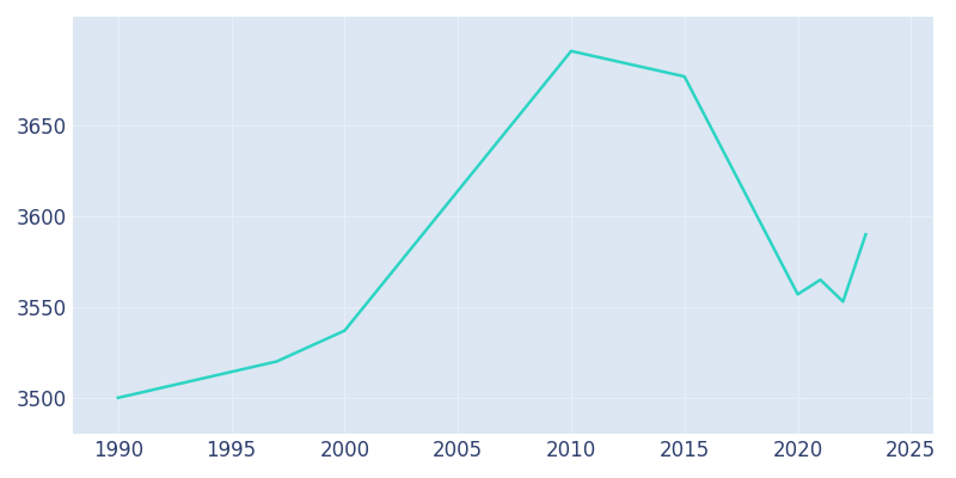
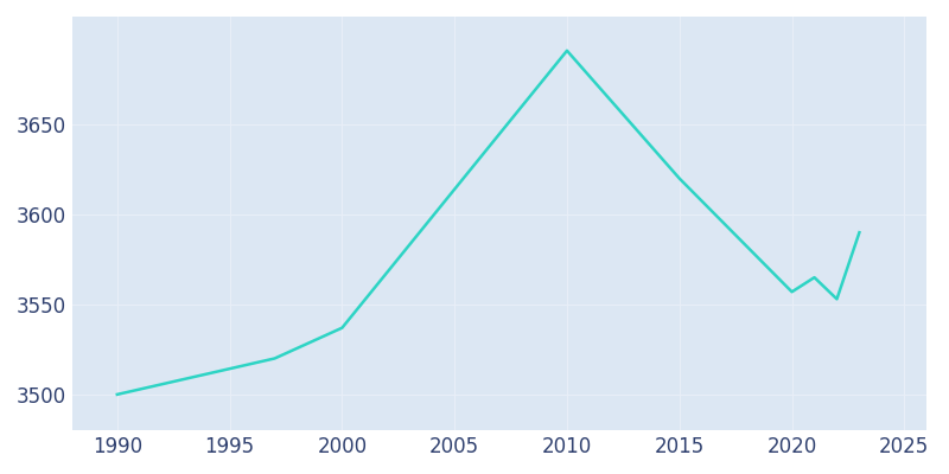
2015: 3677 -> 3620
